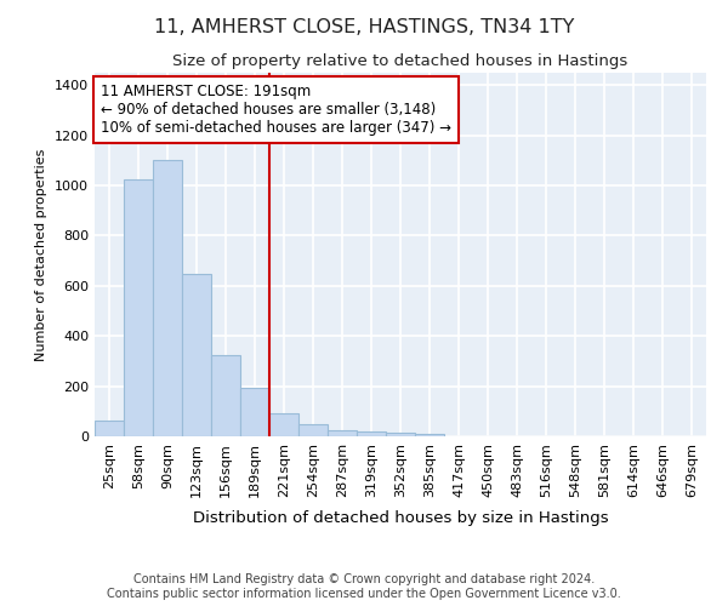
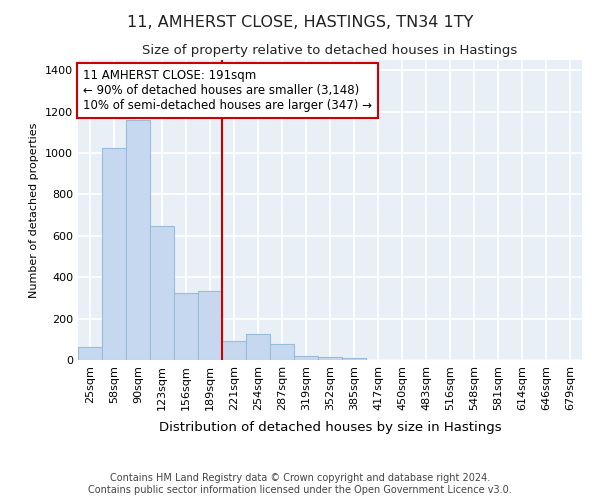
90sqm: 1100 -> 1160
189sqm: 195 -> 335
254sqm: 50 -> 125
287sqm: 25 -> 75
